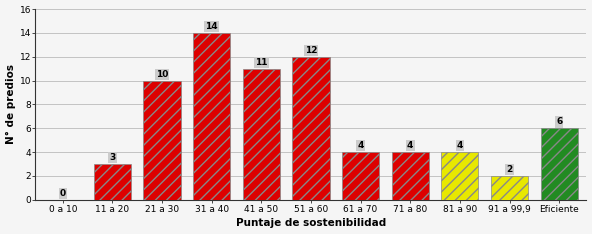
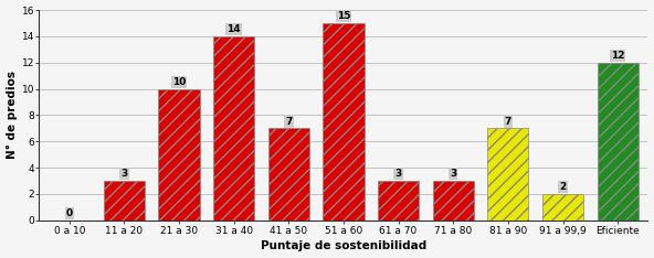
41 a 50: 11 -> 7
51 a 60: 12 -> 15
61 a 70: 4 -> 3
71 a 80: 4 -> 3
81 a 90: 4 -> 7
Eficiente: 6 -> 12
